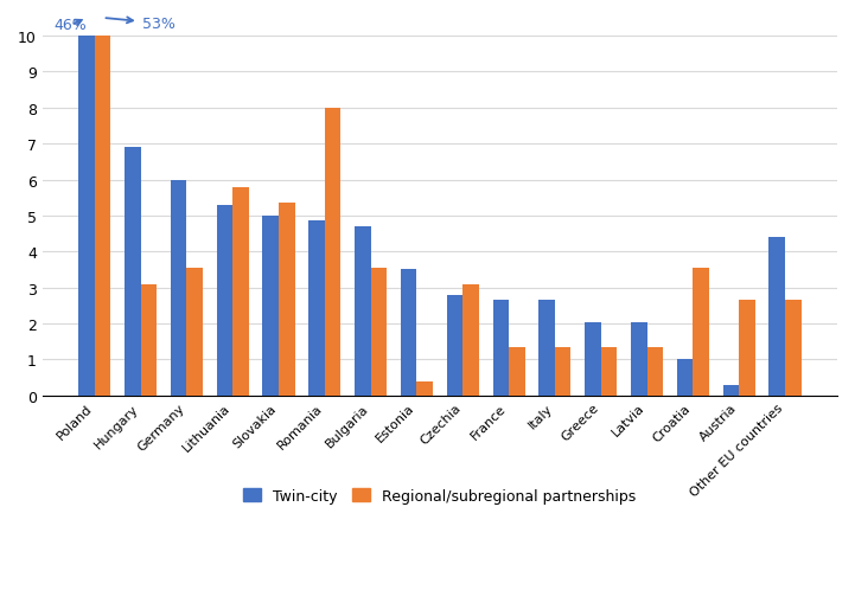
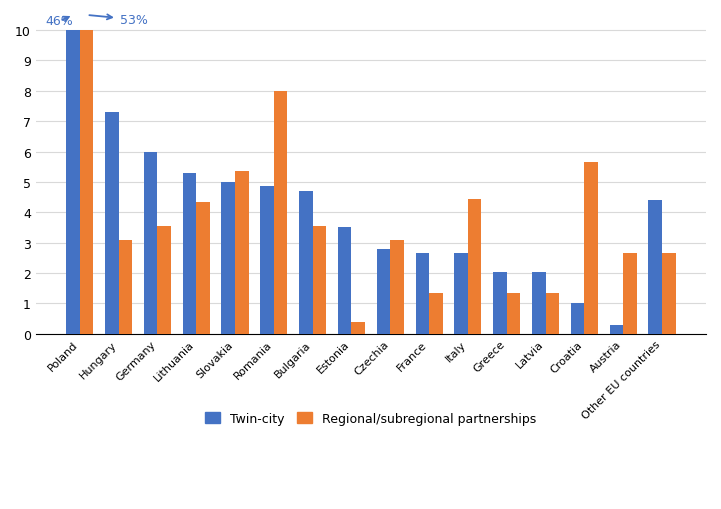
Twin-city/Hungary: 6.90 -> 7.30
Regional/subregional partnerships/Lithuania: 5.80 -> 4.35
Regional/subregional partnerships/Italy: 1.35 -> 4.45
Regional/subregional partnerships/Croatia: 3.55 -> 5.65
